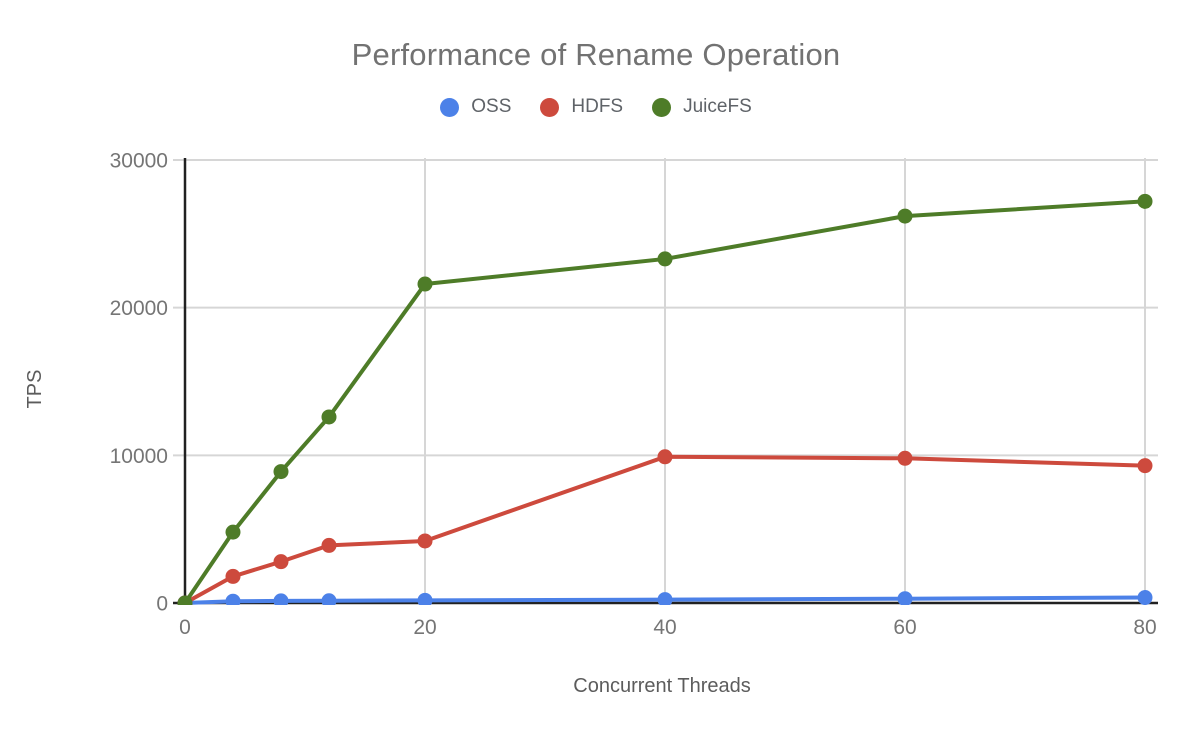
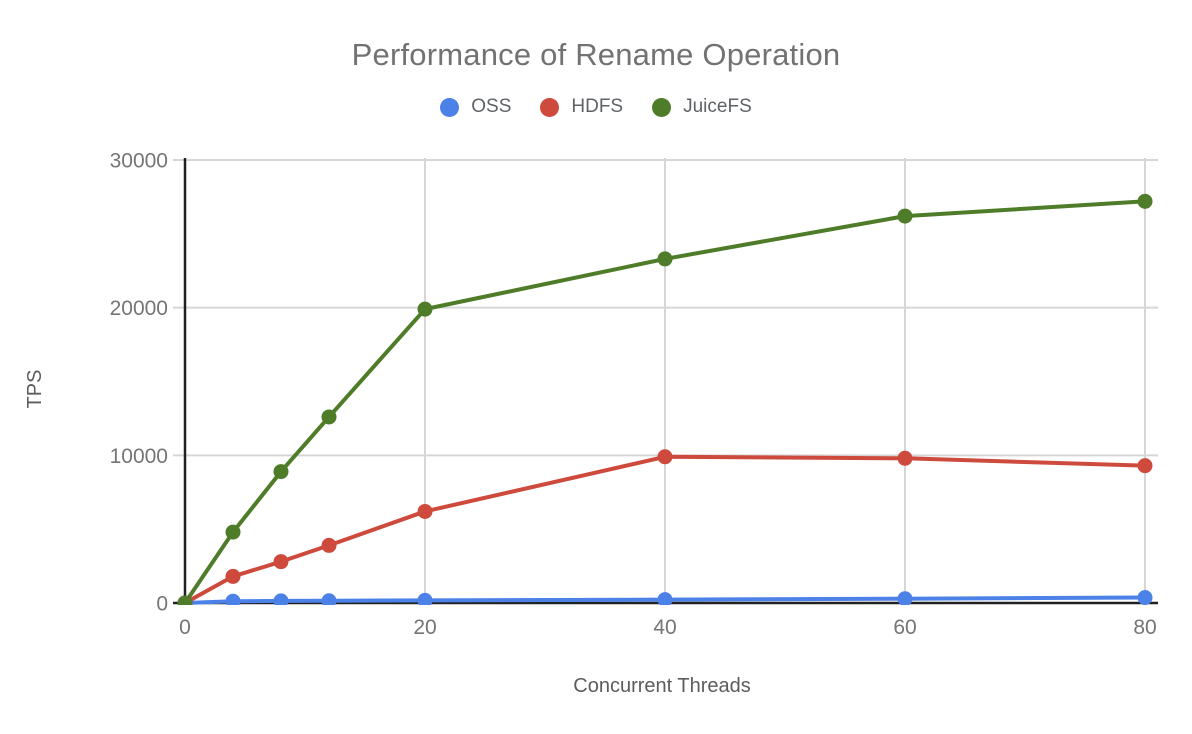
HDFS/20: 4200 -> 6200
JuiceFS/20: 21600 -> 19900
